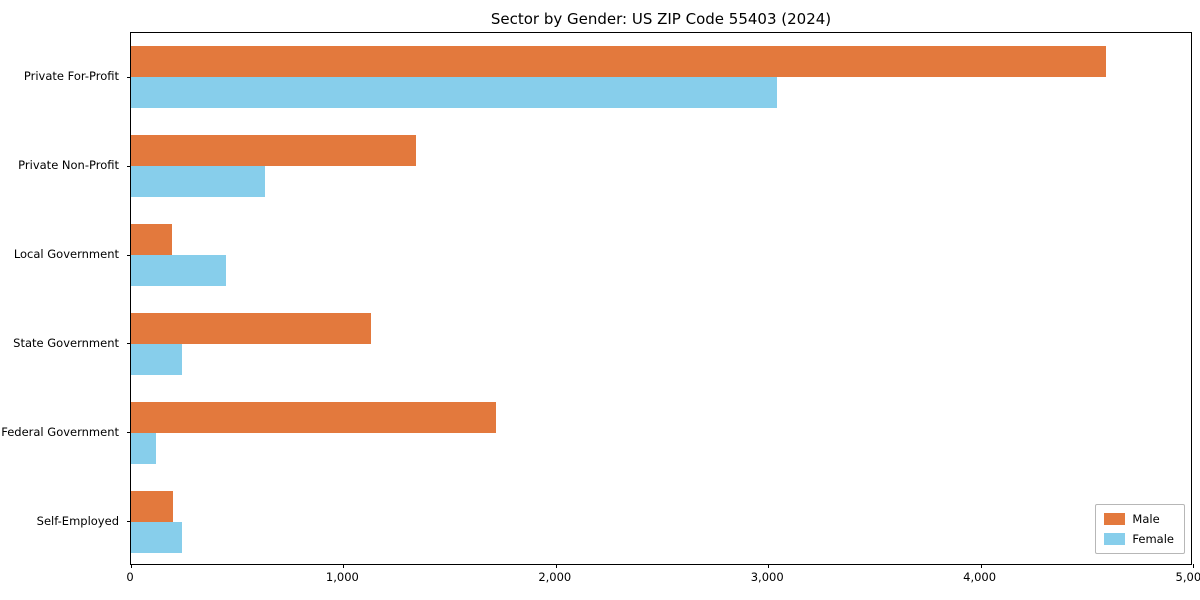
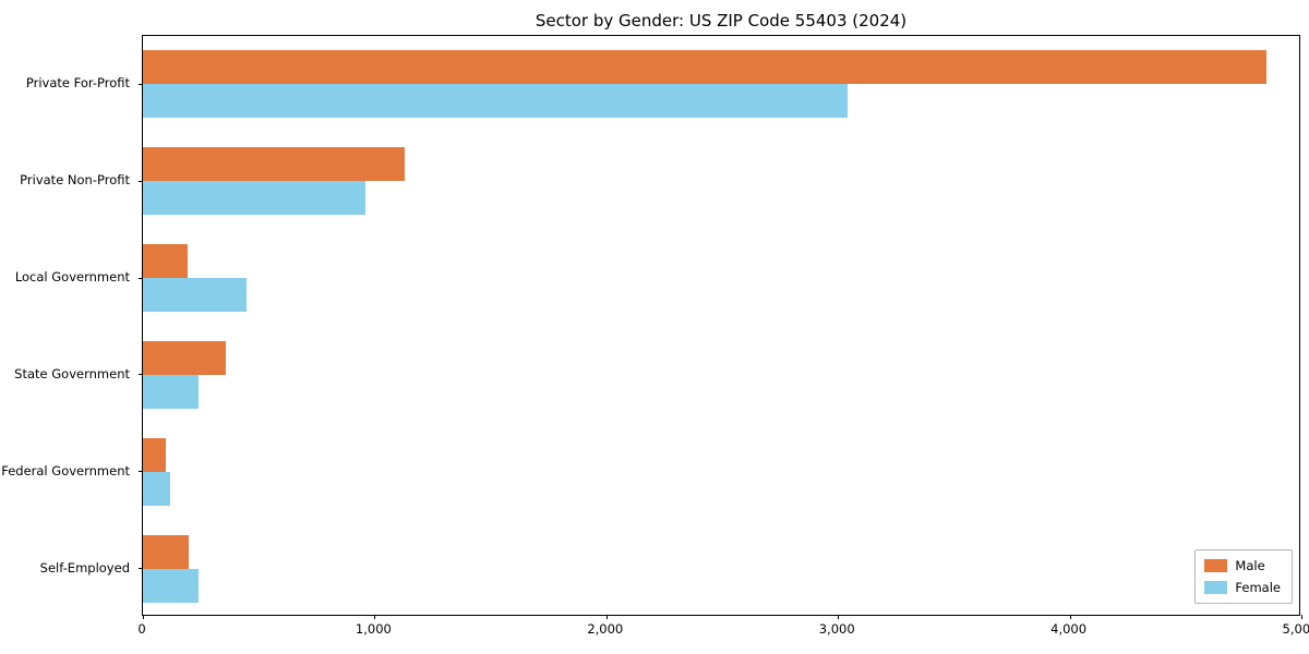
Male/Private For-Profit: 4590 -> 4850
Male/Private Non-Profit: 1340 -> 1130
Female/Private Non-Profit: 630 -> 960
Male/State Government: 1130 -> 360
Male/Federal Government: 1720 -> 100
